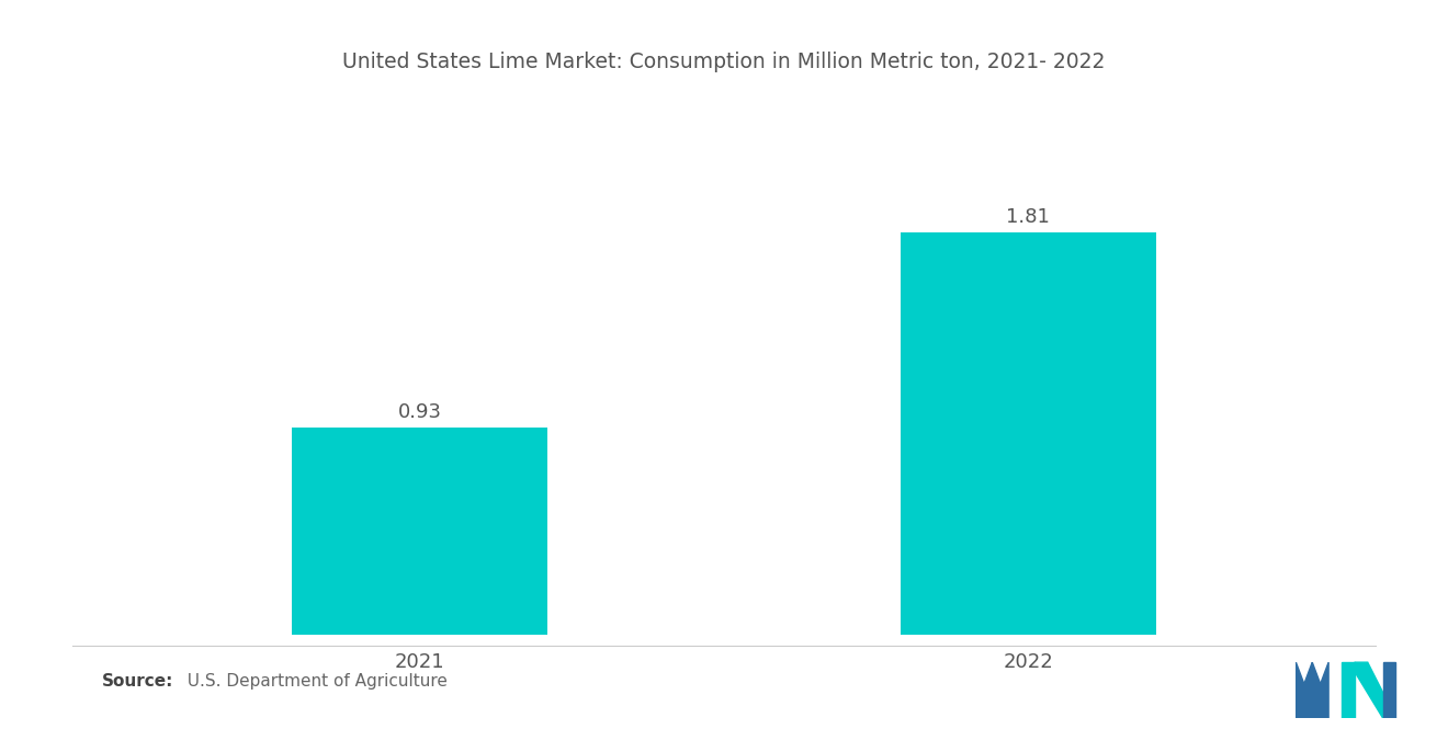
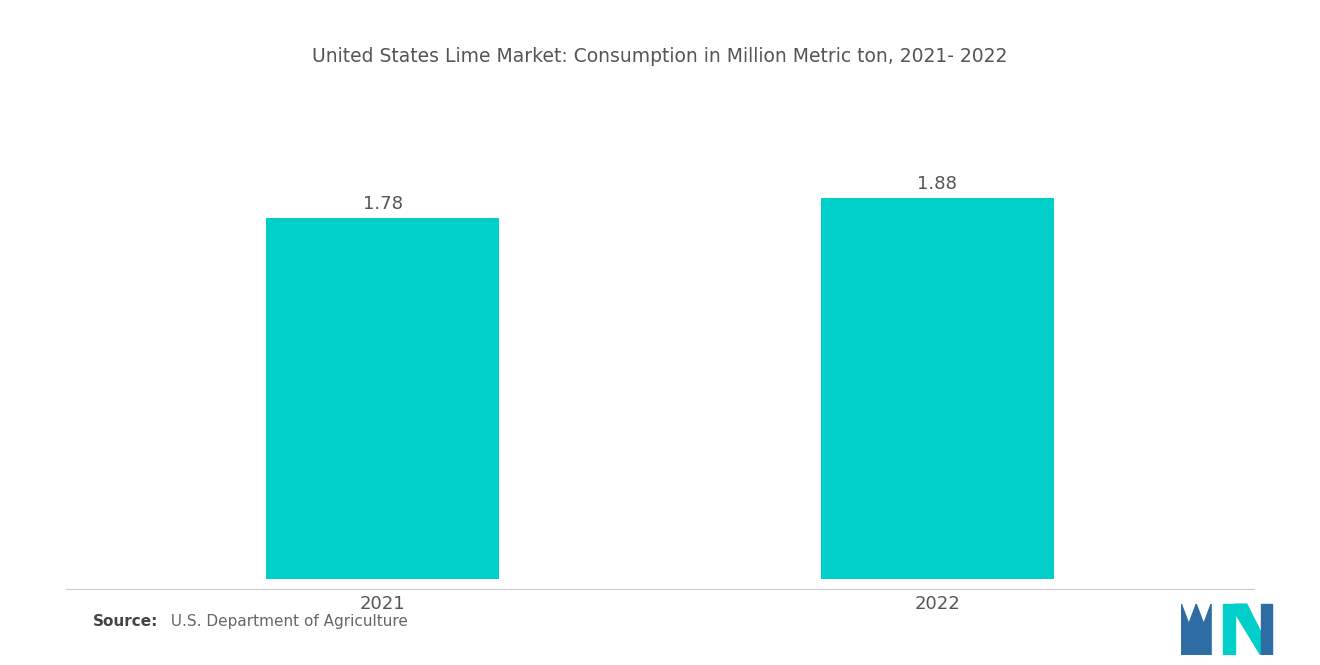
2021: 0.93 -> 1.78
2022: 1.81 -> 1.88
